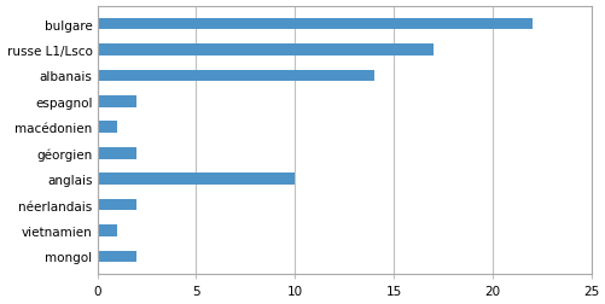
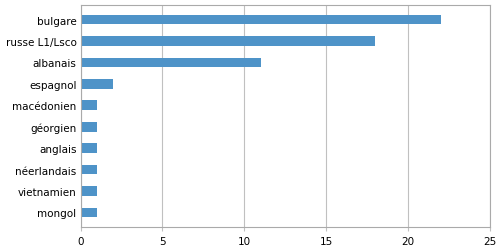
russe L1/Lsco: 17 -> 18
albanais: 14 -> 11
géorgien: 2 -> 1
anglais: 10 -> 1
néerlandais: 2 -> 1
mongol: 2 -> 1
